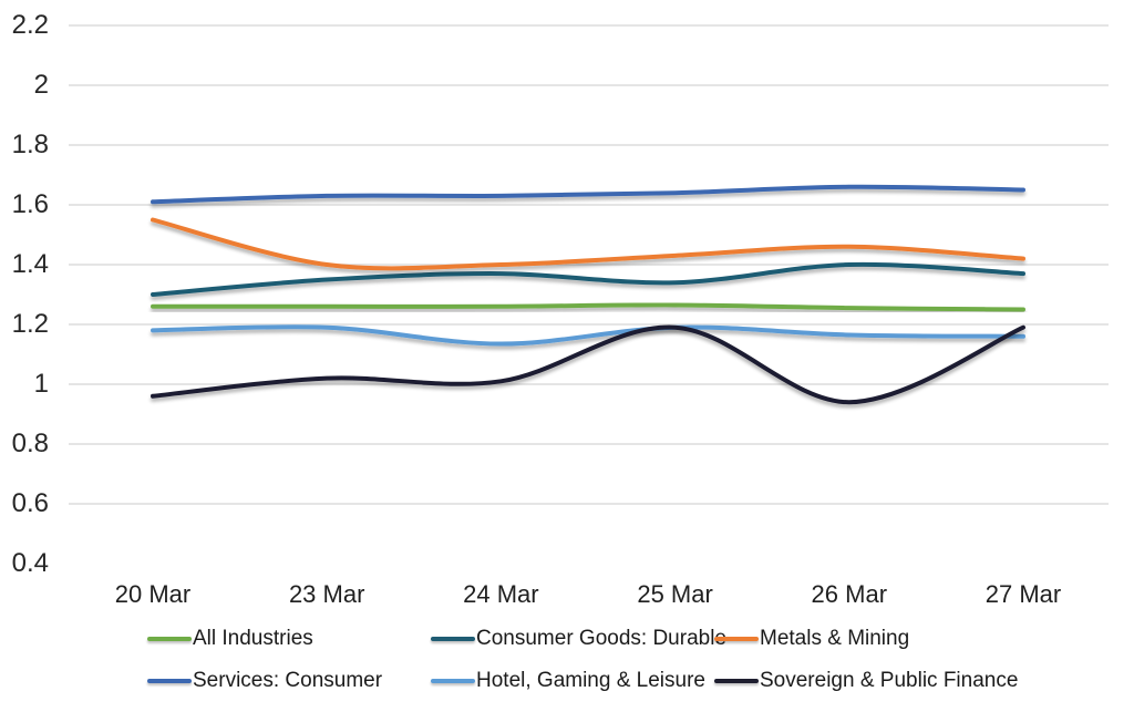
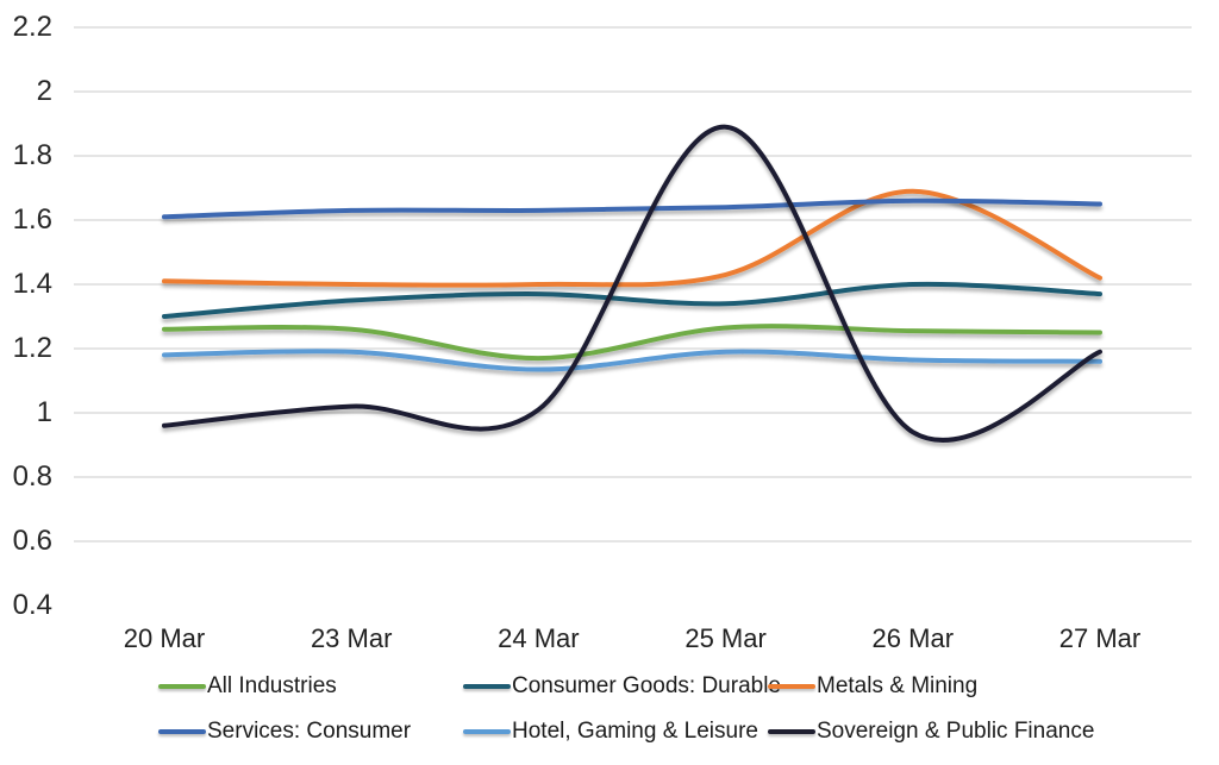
Metals & Mining/20 Mar: 1.55 -> 1.41
All Industries/24 Mar: 1.26 -> 1.17
Sovereign & Public Finance/25 Mar: 1.19 -> 1.89
Metals & Mining/26 Mar: 1.46 -> 1.69
